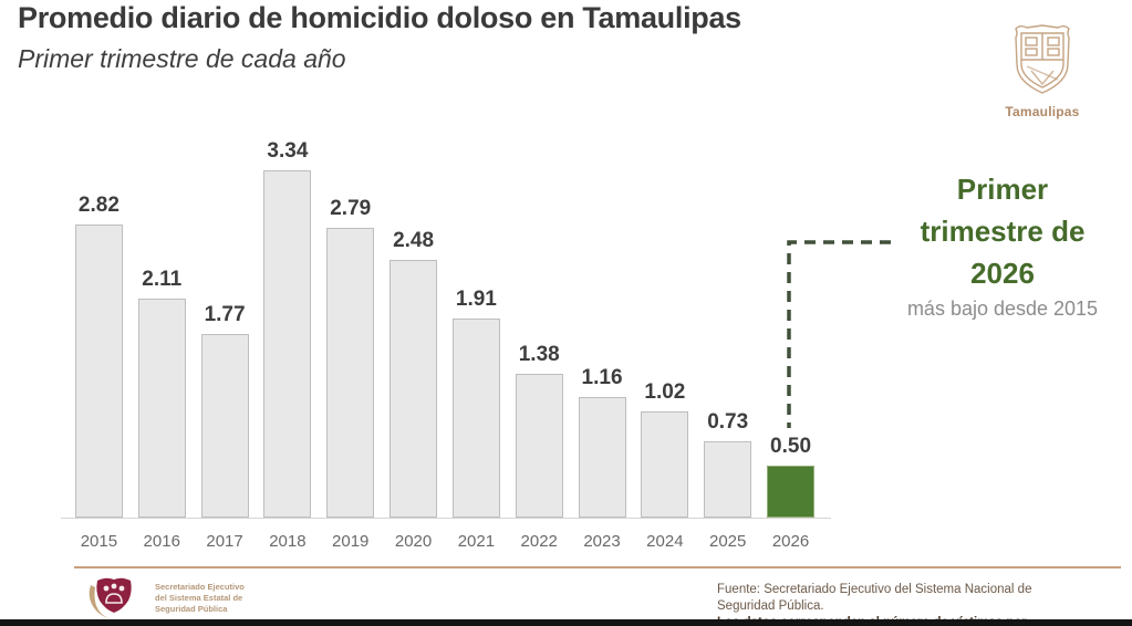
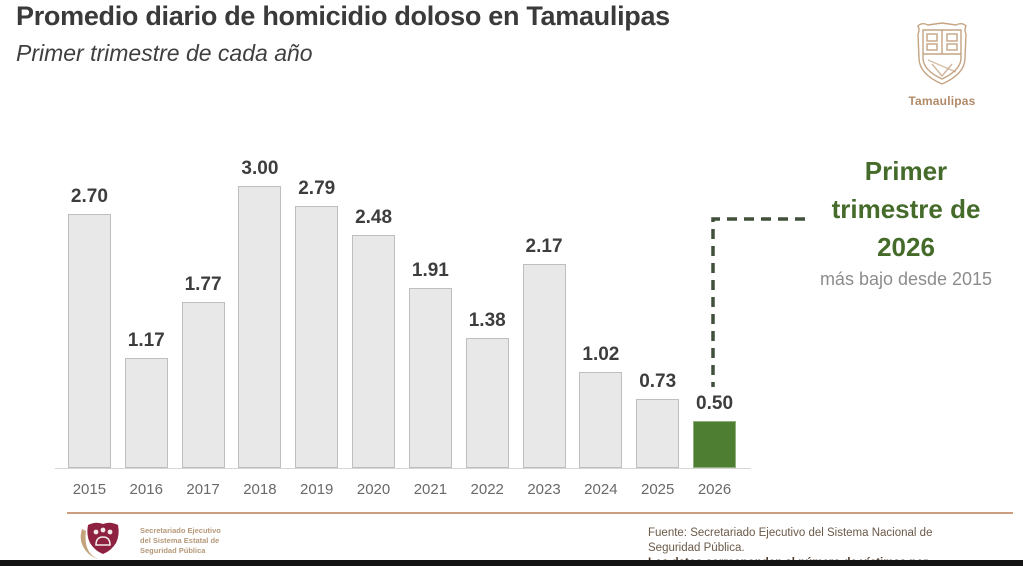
2015: 2.82 -> 2.70
2016: 2.11 -> 1.17
2018: 3.34 -> 3.00
2023: 1.16 -> 2.17
